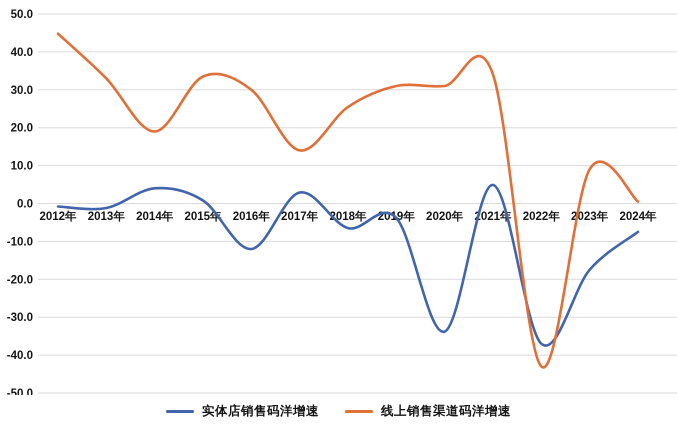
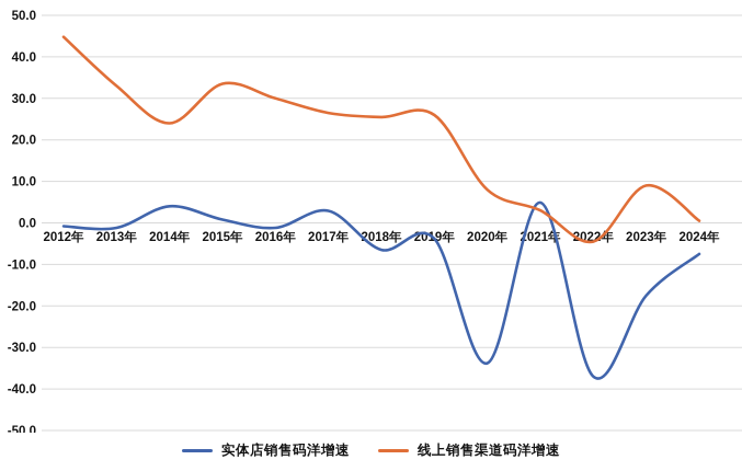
线上销售渠道码洋增速/2014年: 19 -> 24
实体店销售码洋增速/2016年: -12 -> -1
线上销售渠道码洋增速/2017年: 14 -> 26
线上销售渠道码洋增速/2019年: 31 -> 26
线上销售渠道码洋增速/2020年: 31 -> 8
线上销售渠道码洋增速/2021年: 34 -> 3
线上销售渠道码洋增速/2022年: -43 -> -4
